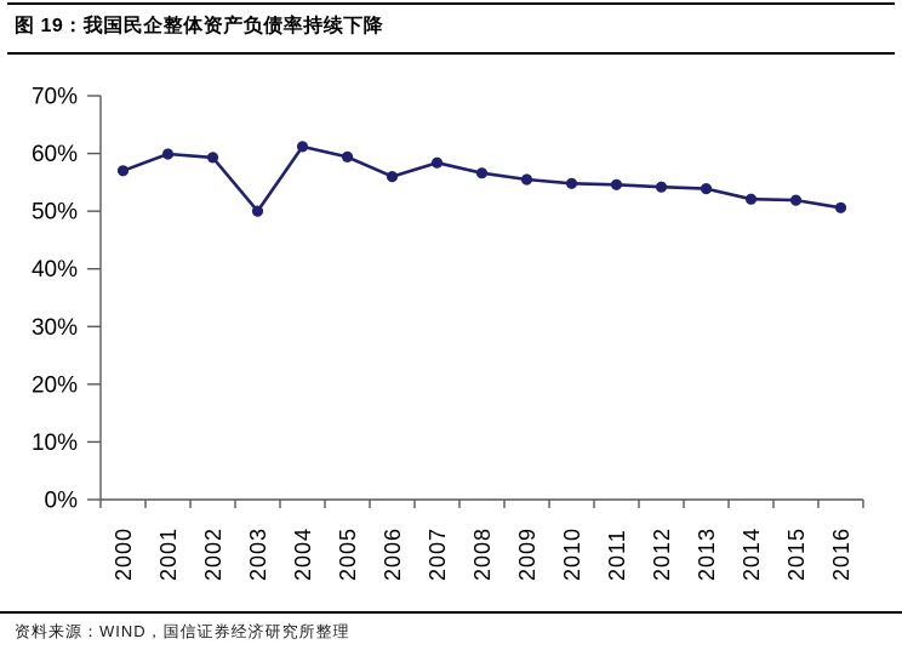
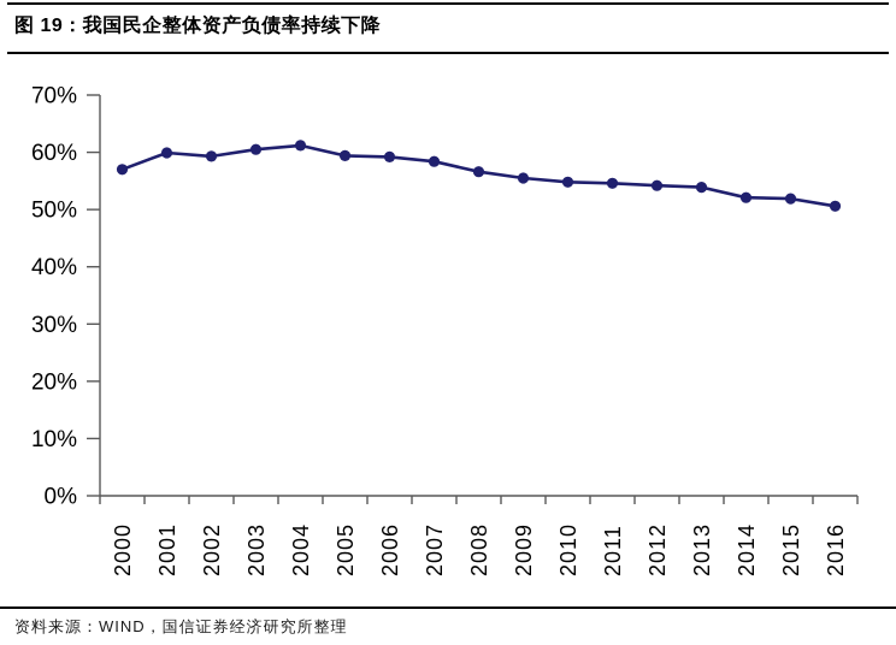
2003: 50% -> 60%
2006: 56% -> 59%
